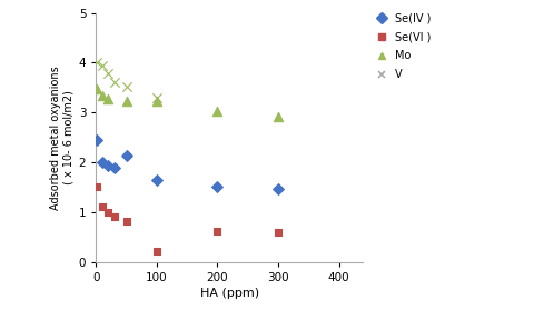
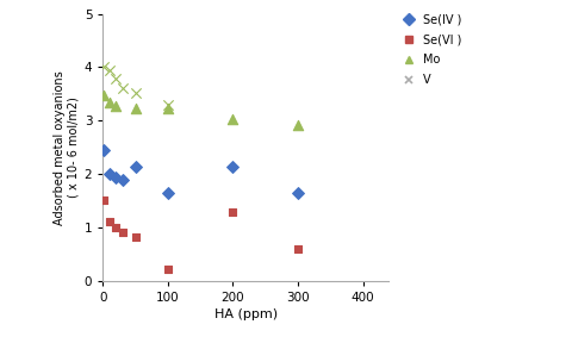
Se(IV )/200: 1.52 -> 2.15
Se(VI )/200: 0.63 -> 1.30
Se(IV )/300: 1.47 -> 1.65
